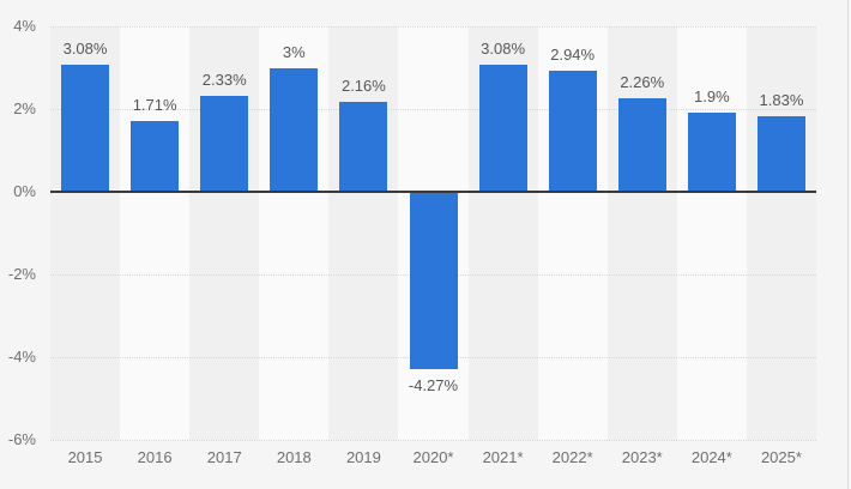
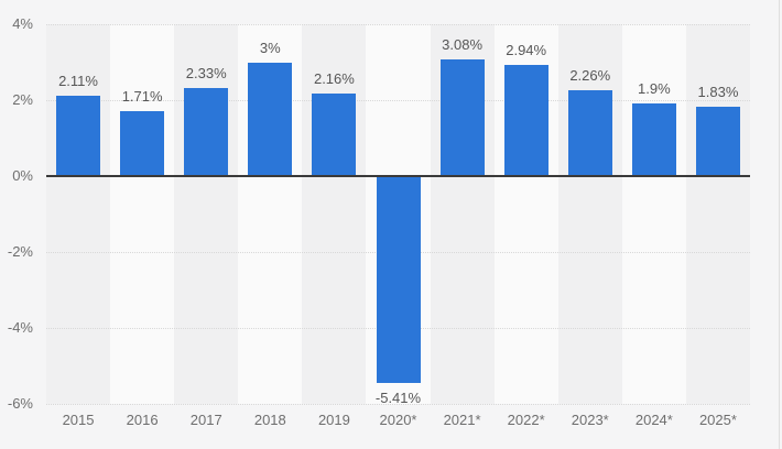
2015: 3.08% -> 2.11%
2020*: -4.27% -> -5.41%
